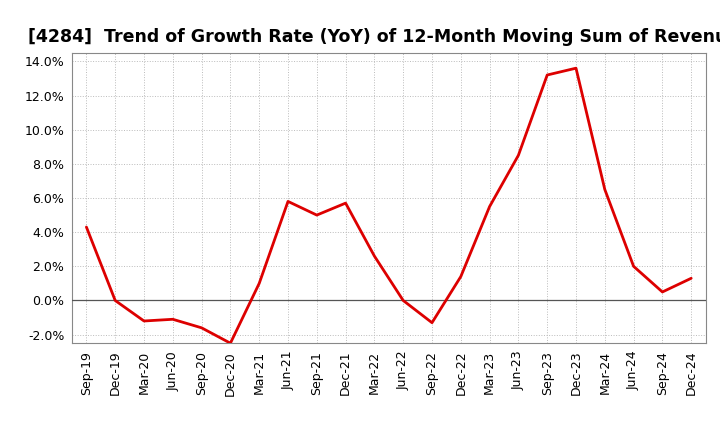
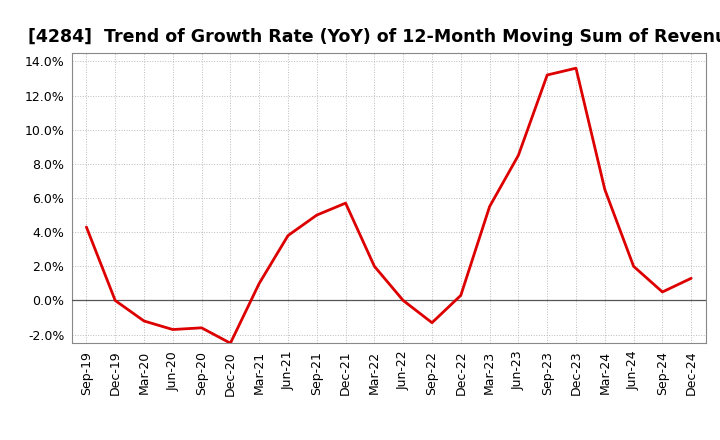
Jun-20: -1.1% -> -1.7%
Jun-21: 5.8% -> 3.8%
Mar-22: 2.6% -> 2.0%
Dec-22: 1.4% -> 0.3%
